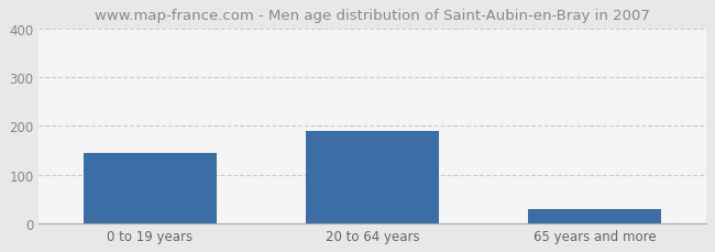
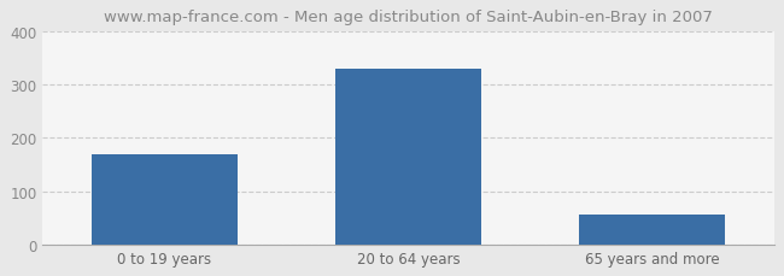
0 to 19 years: 145 -> 168
20 to 64 years: 190 -> 330
65 years and more: 30 -> 57
